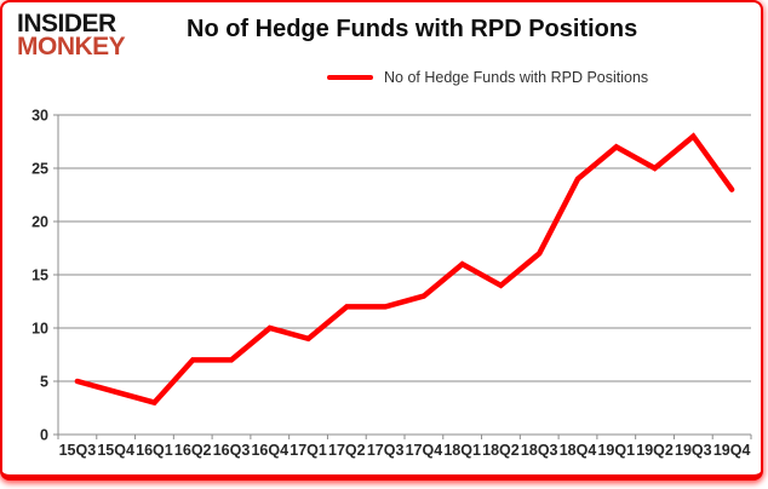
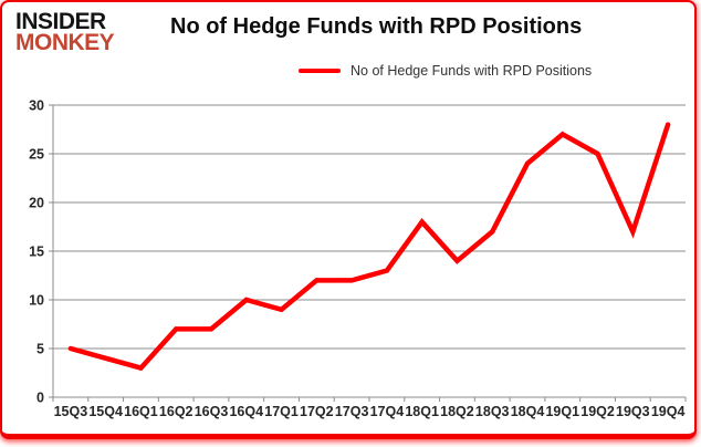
18Q1: 16 -> 18
19Q3: 28 -> 17
19Q4: 23 -> 28
